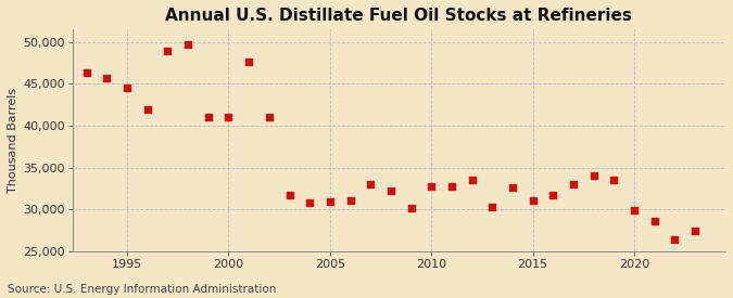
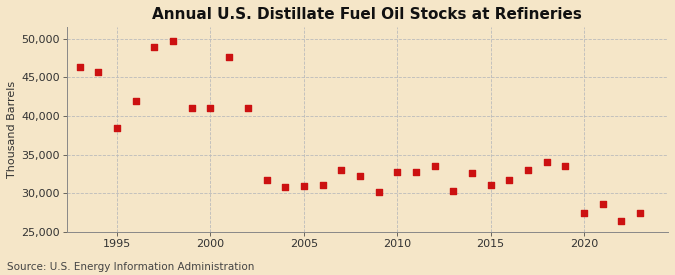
1995: 44,500 -> 38,400
2020: 29,900 -> 27,400
